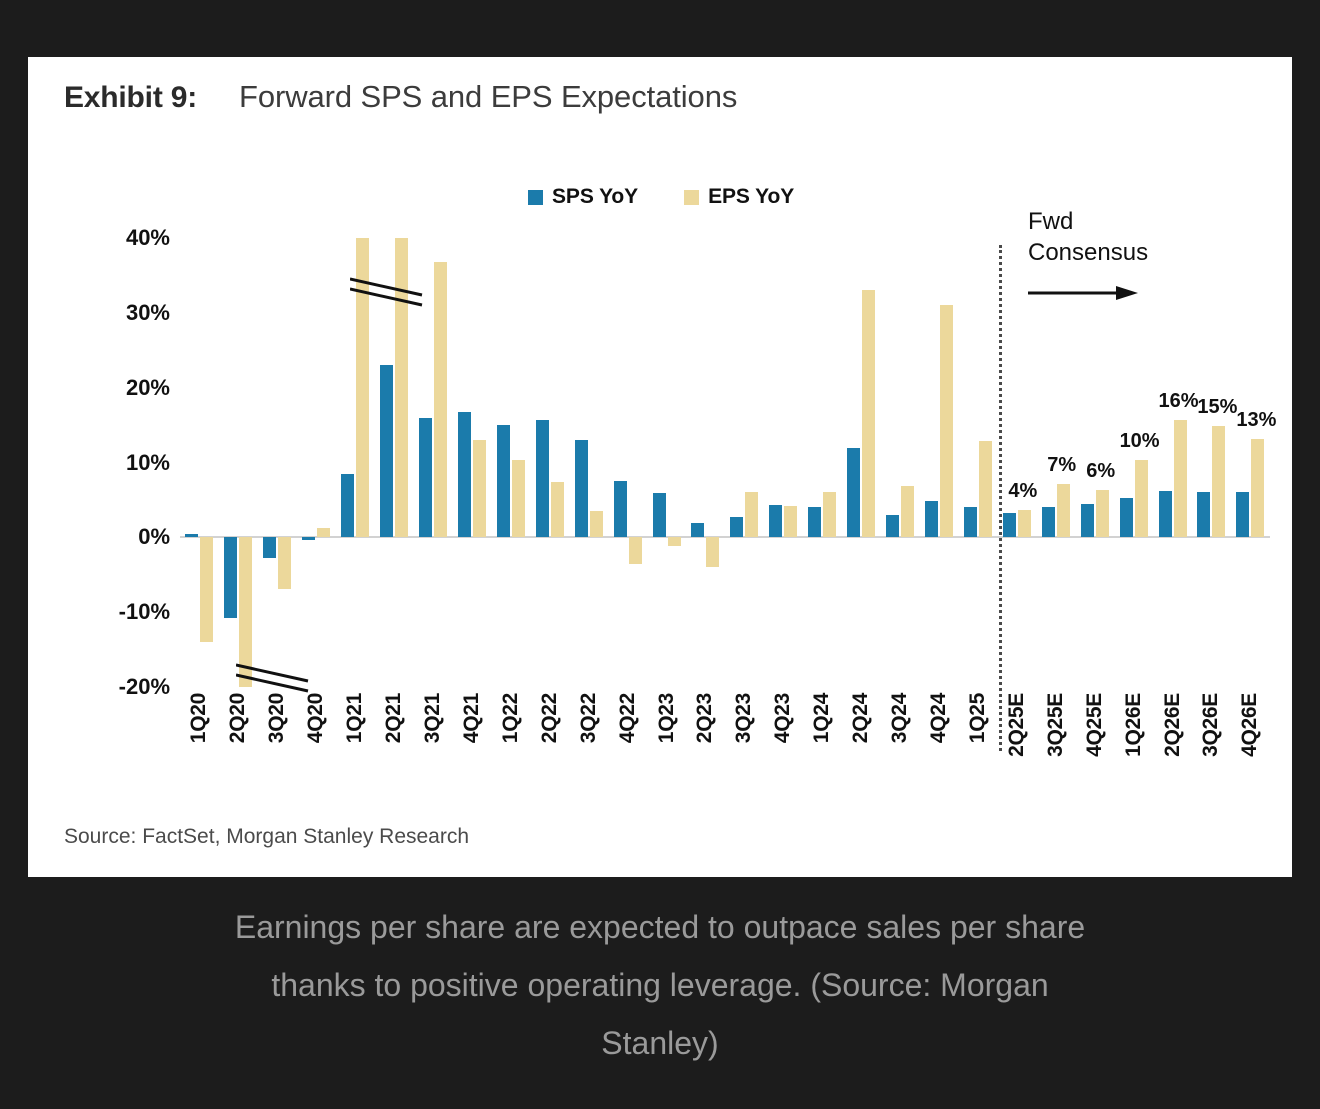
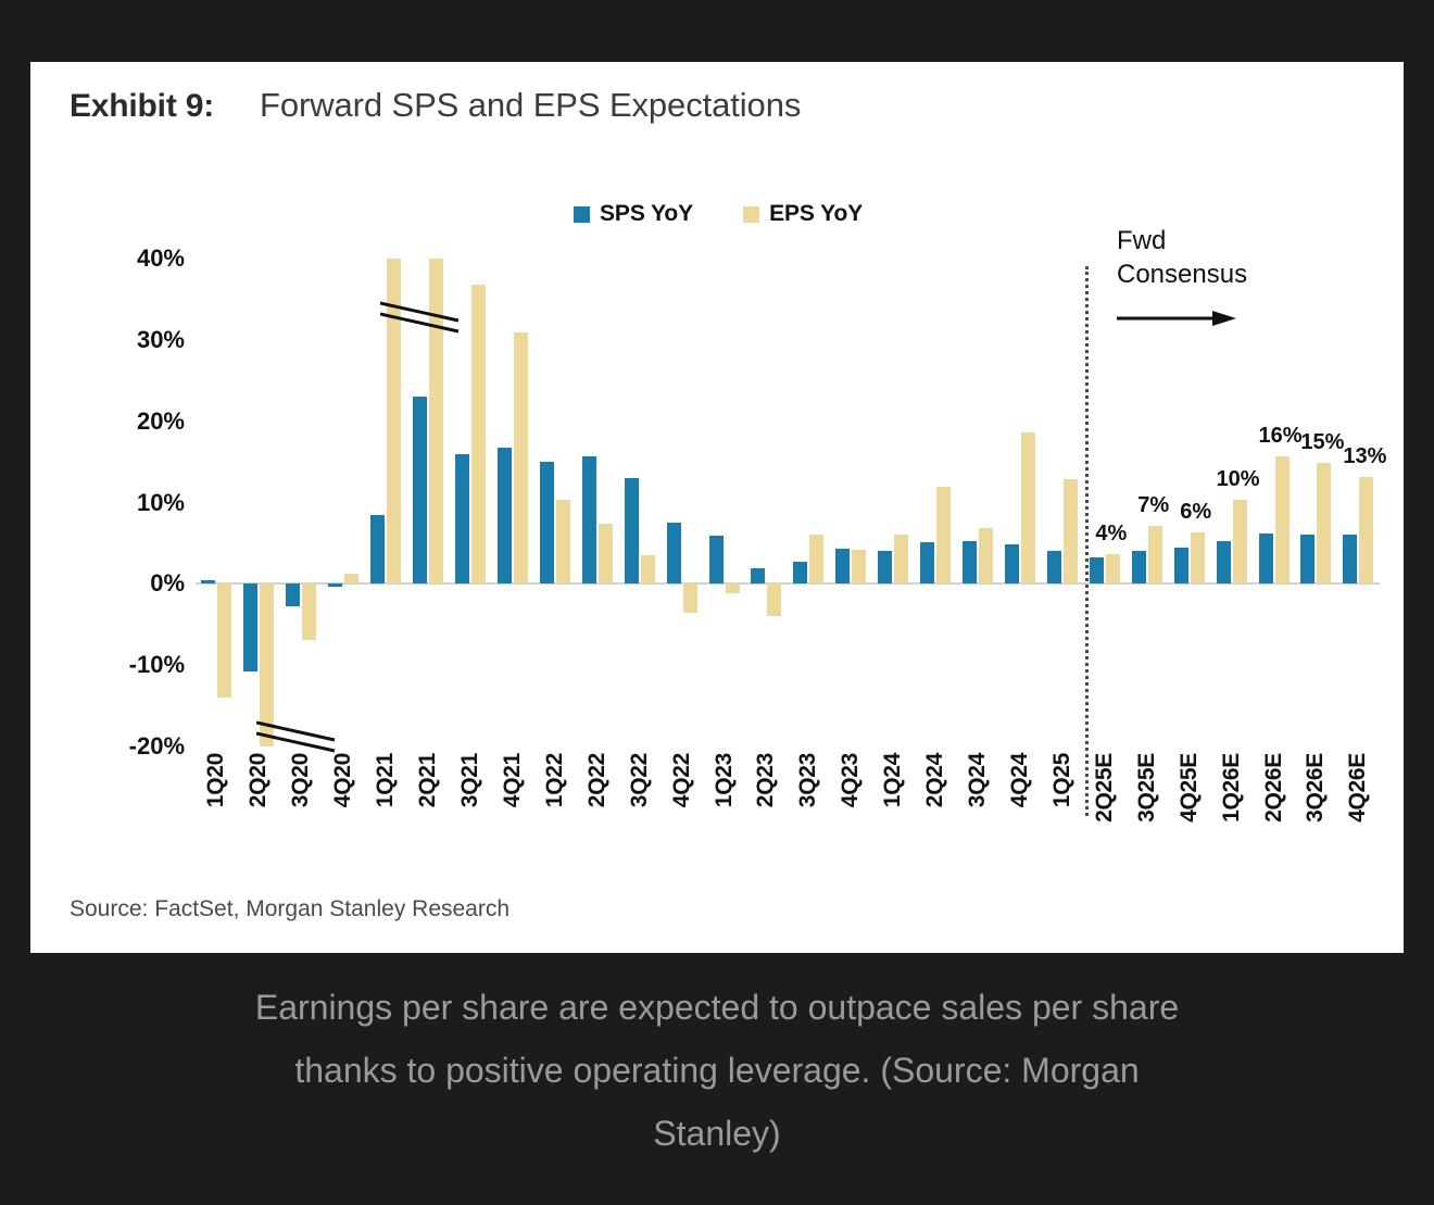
EPS YoY/4Q21: 13% -> 31%
SPS YoY/2Q24: 12% -> 5%
EPS YoY/2Q24: 33% -> 12%
SPS YoY/3Q24: 3% -> 5%
EPS YoY/4Q24: 31% -> 19%
